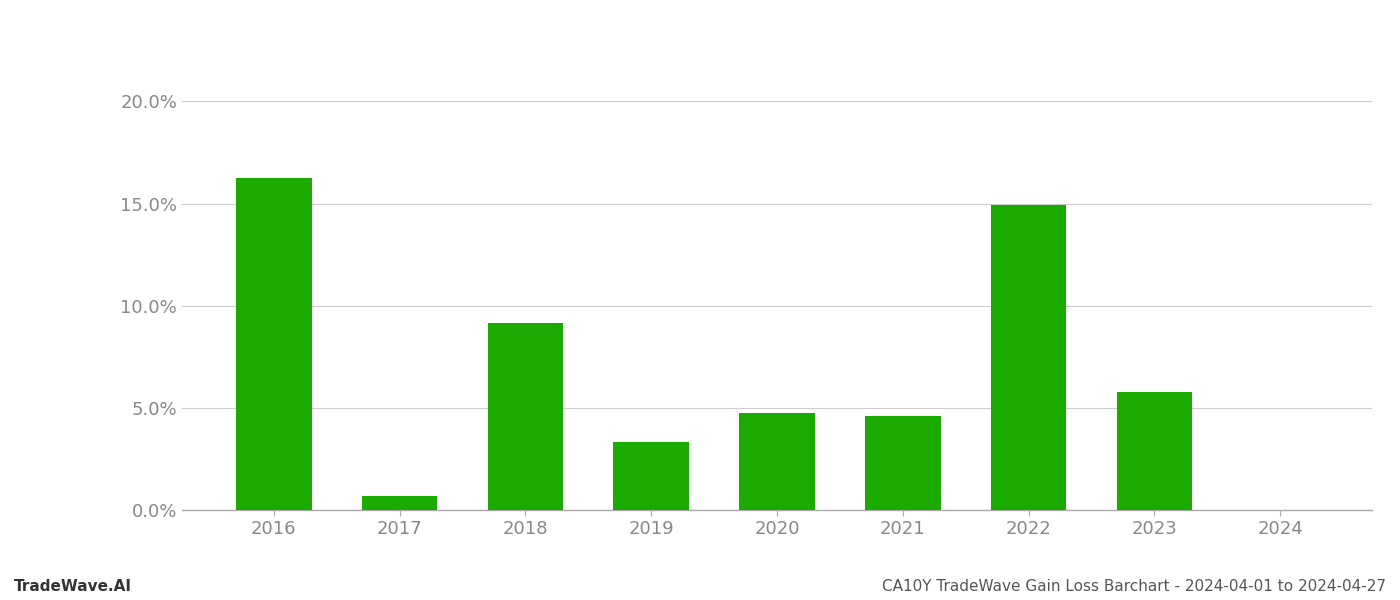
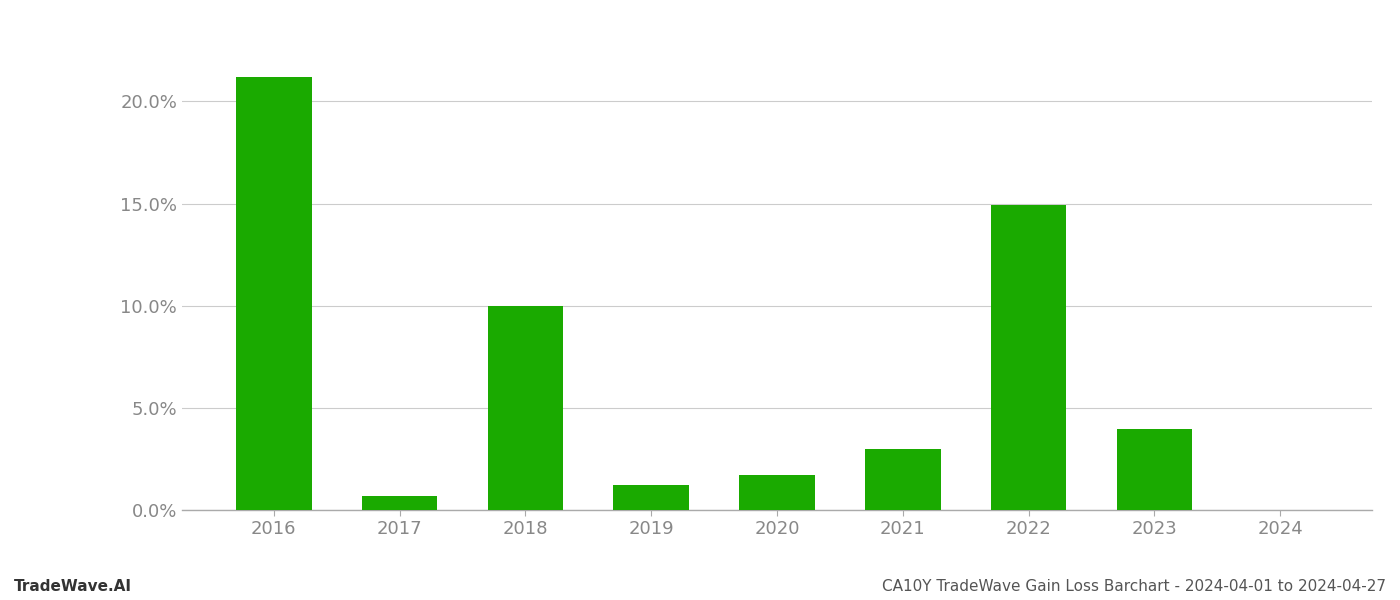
2016: 16.25% -> 21.21%
2018: 9.15% -> 10.01%
2019: 3.35% -> 1.22%
2020: 4.75% -> 1.72%
2021: 4.60% -> 3.01%
2023: 5.80% -> 3.95%
